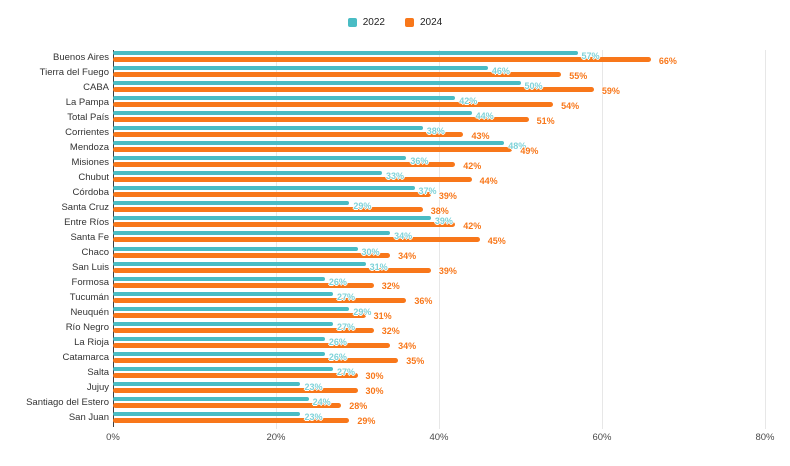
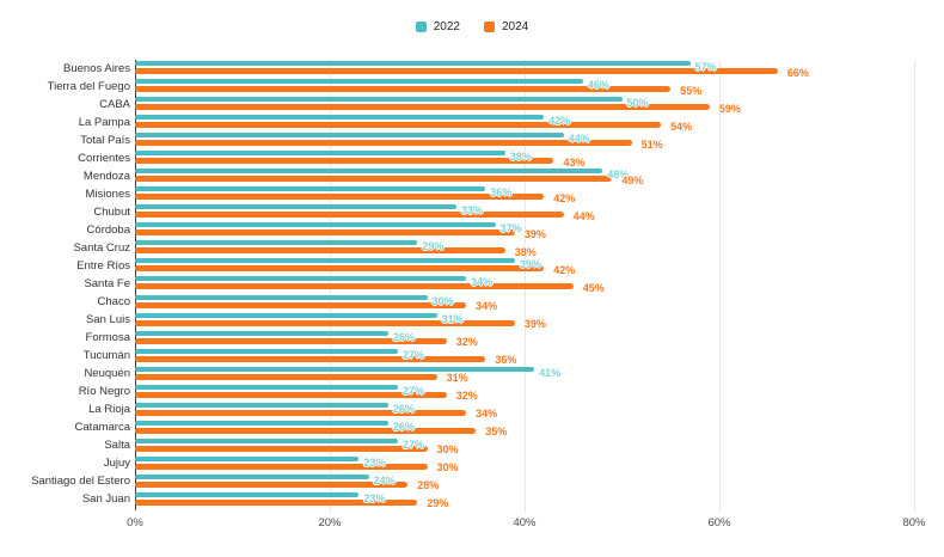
2022/Neuquén: 29% -> 41%
